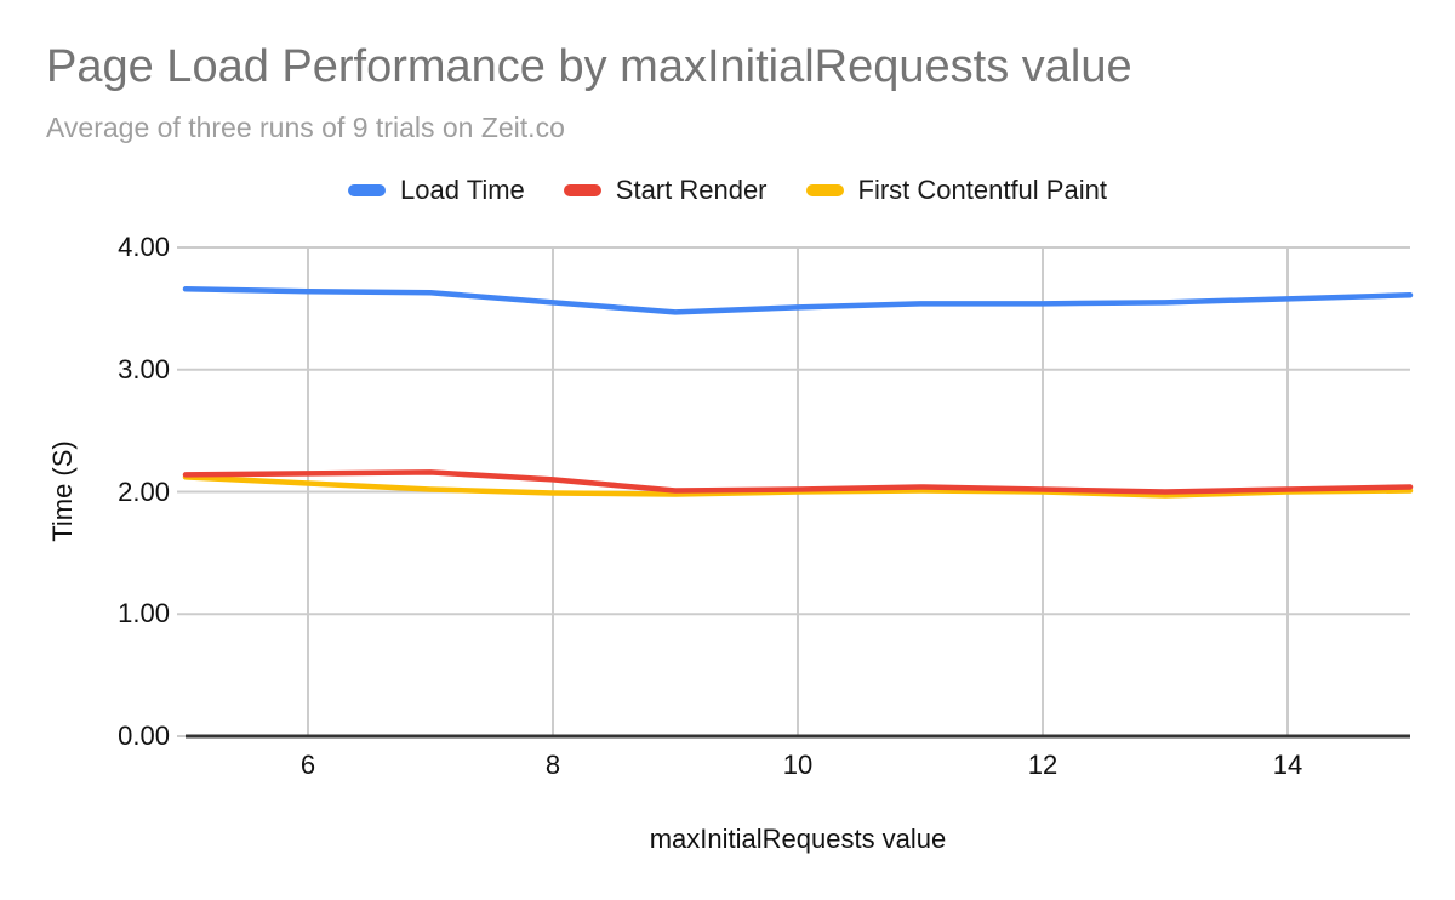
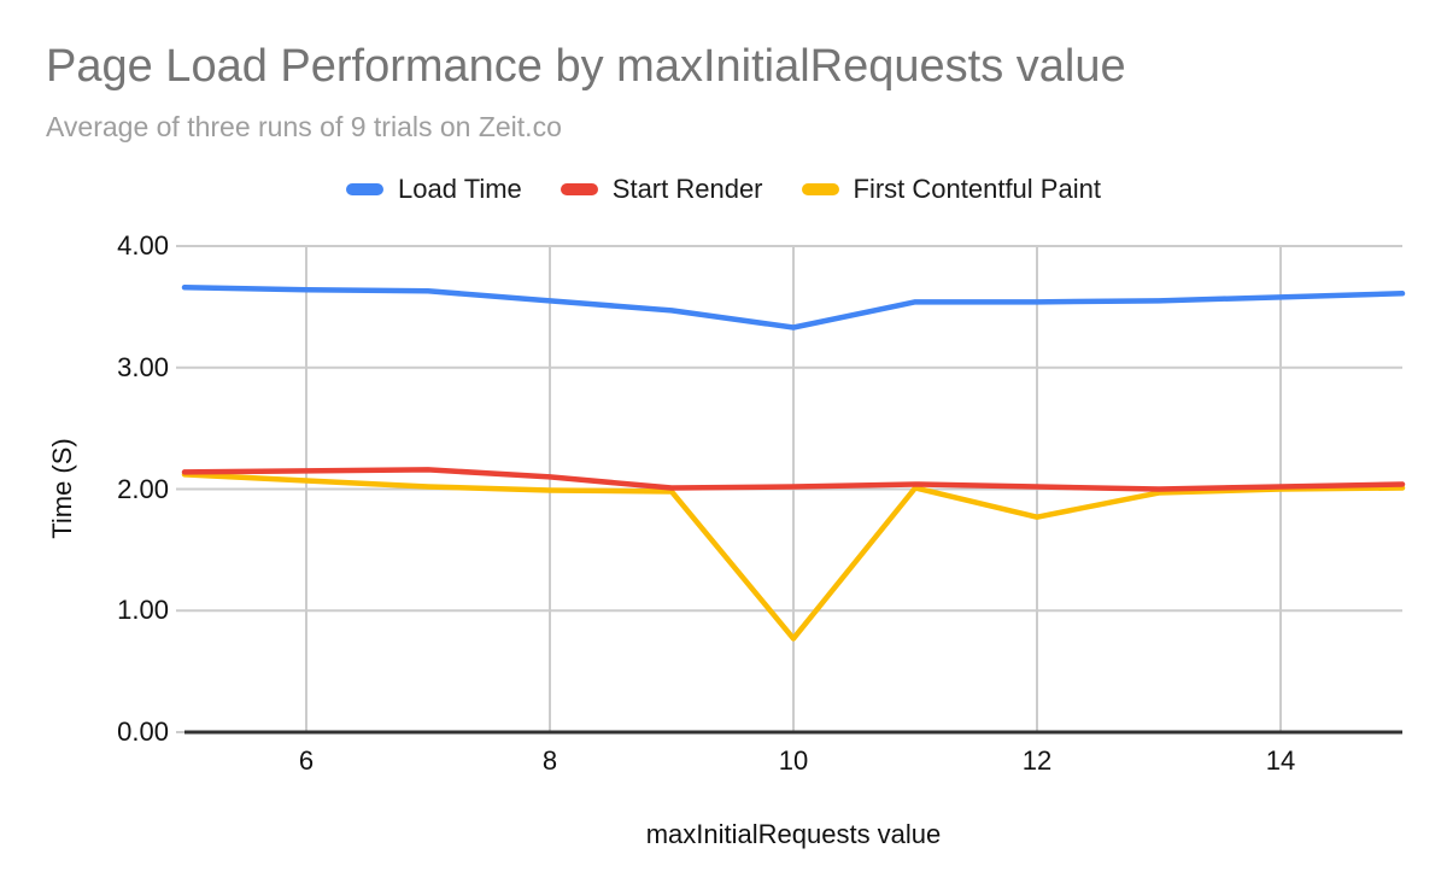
Load Time/10: 3.51 -> 3.33
First Contentful Paint/10: 2.00 -> 0.77
First Contentful Paint/12: 2.00 -> 1.77
